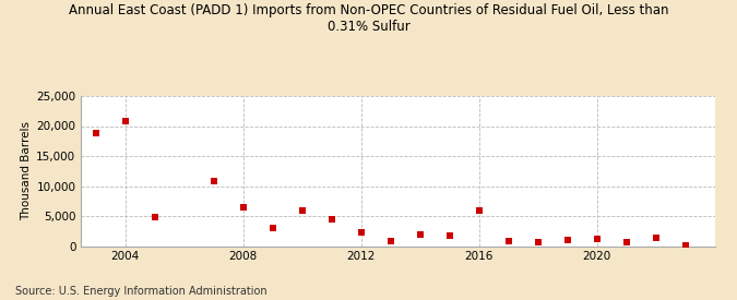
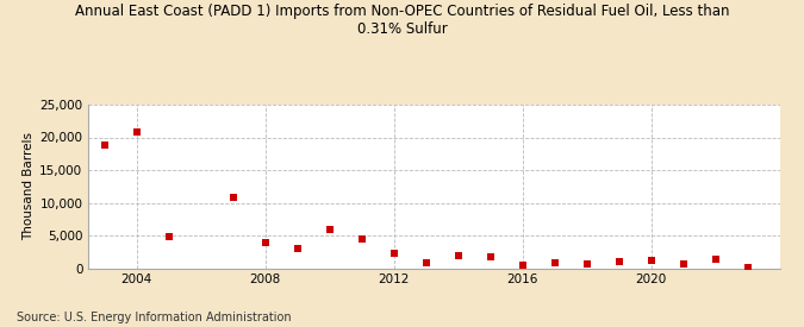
2008: 6,400 -> 3,900
2016: 6,000 -> 500
